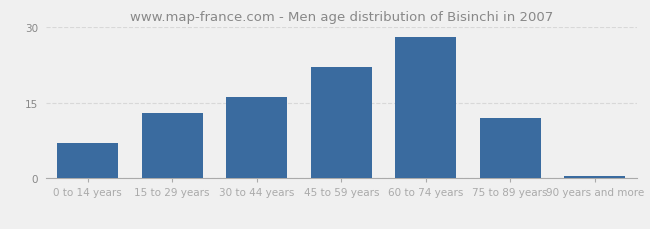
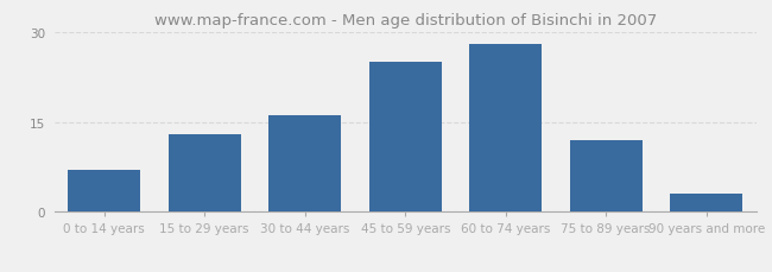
45 to 59 years: 22.0 -> 25.0
90 years and more: 0.5 -> 3.0
